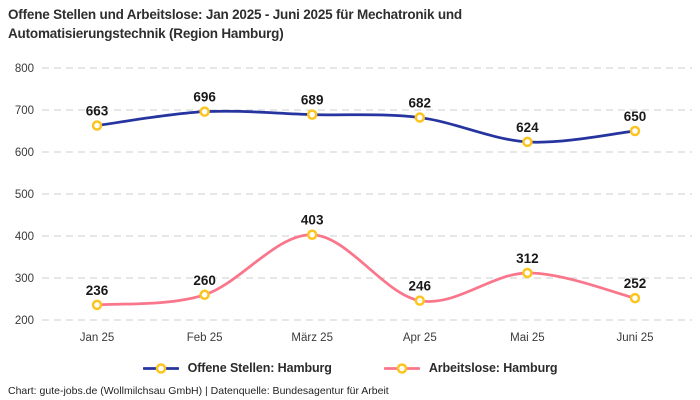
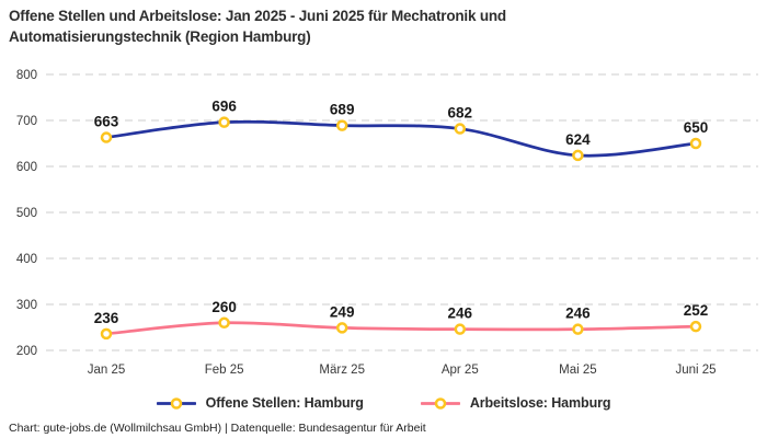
Arbeitslose: Hamburg/März 25: 403 -> 249
Arbeitslose: Hamburg/Mai 25: 312 -> 246
